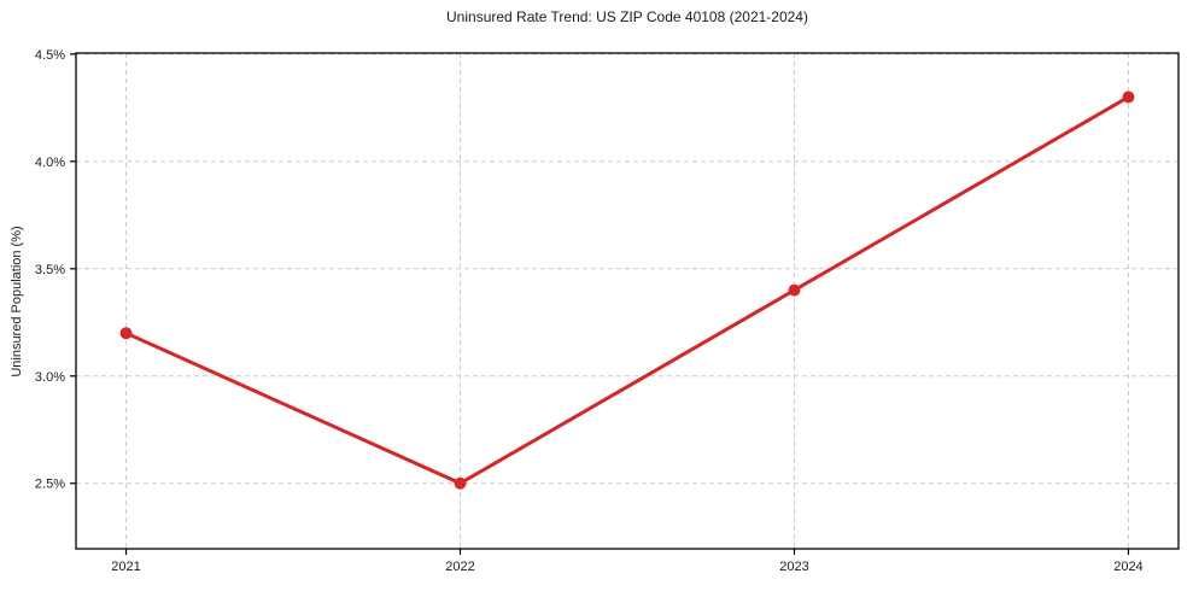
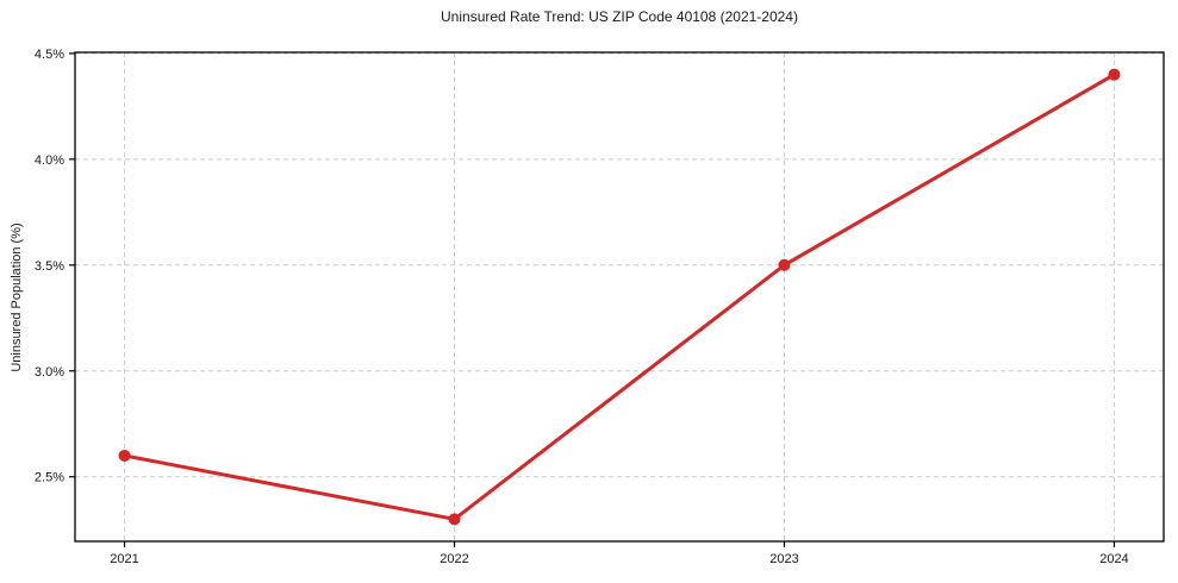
2021: 3.2% -> 2.6%
2022: 2.5% -> 2.3%
2023: 3.4% -> 3.5%
2024: 4.3% -> 4.4%
